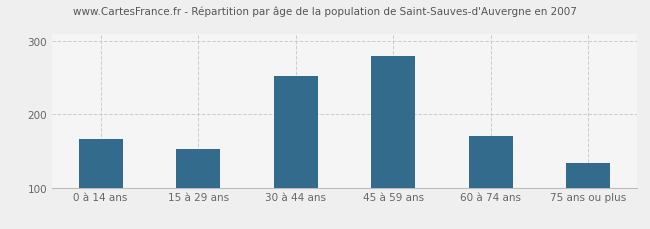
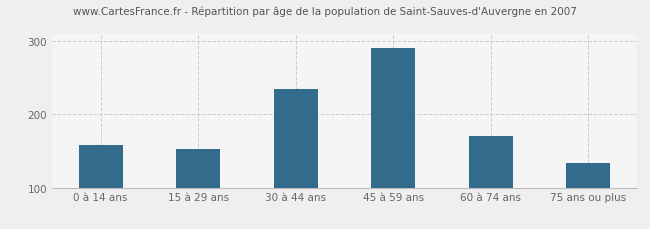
0 à 14 ans: 166 -> 158
30 à 44 ans: 252 -> 235
45 à 59 ans: 280 -> 290
